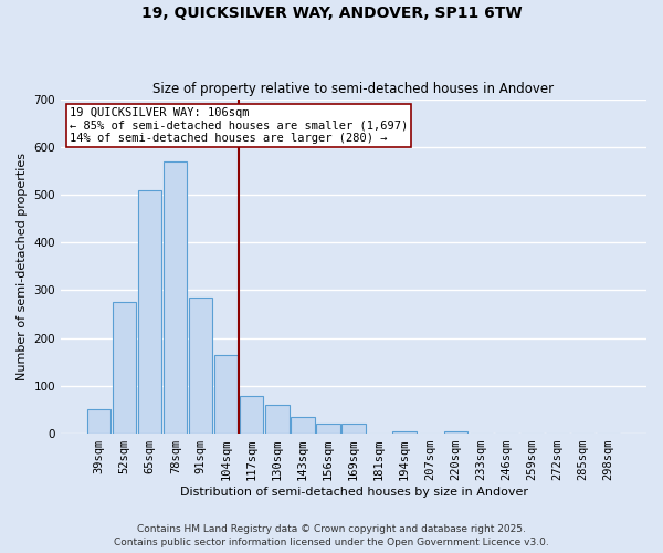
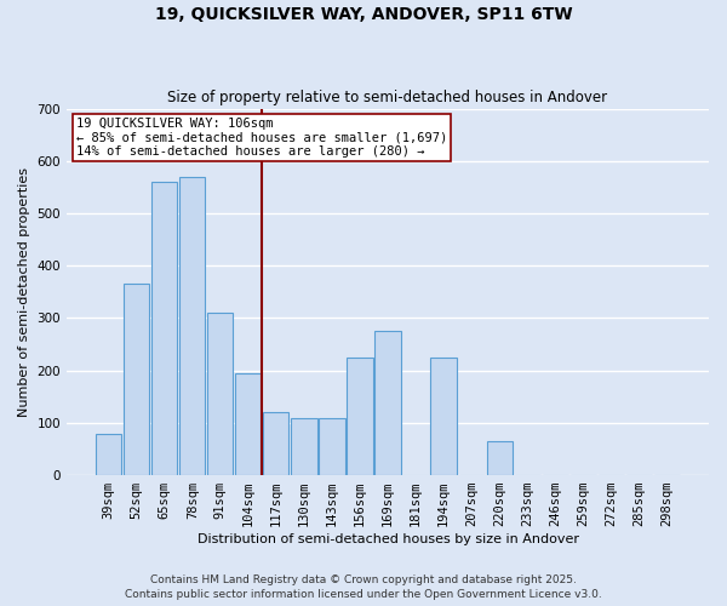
39sqm: 50 -> 80
52sqm: 275 -> 365
65sqm: 510 -> 560
91sqm: 285 -> 310
104sqm: 165 -> 195
117sqm: 80 -> 120
130sqm: 60 -> 110
143sqm: 35 -> 110
156sqm: 20 -> 225
169sqm: 20 -> 275
194sqm: 5 -> 225
220sqm: 5 -> 65
